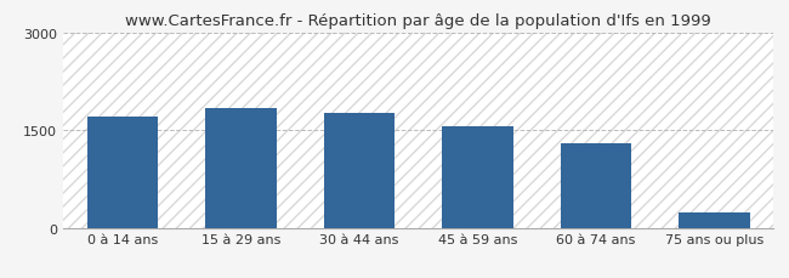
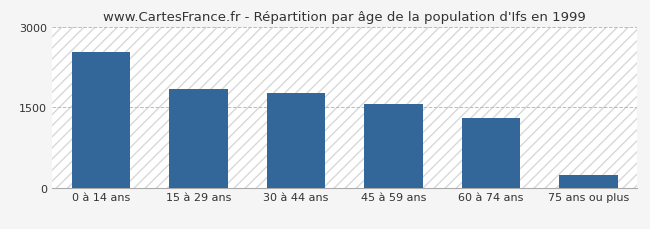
0 à 14 ans: 1700 -> 2520
